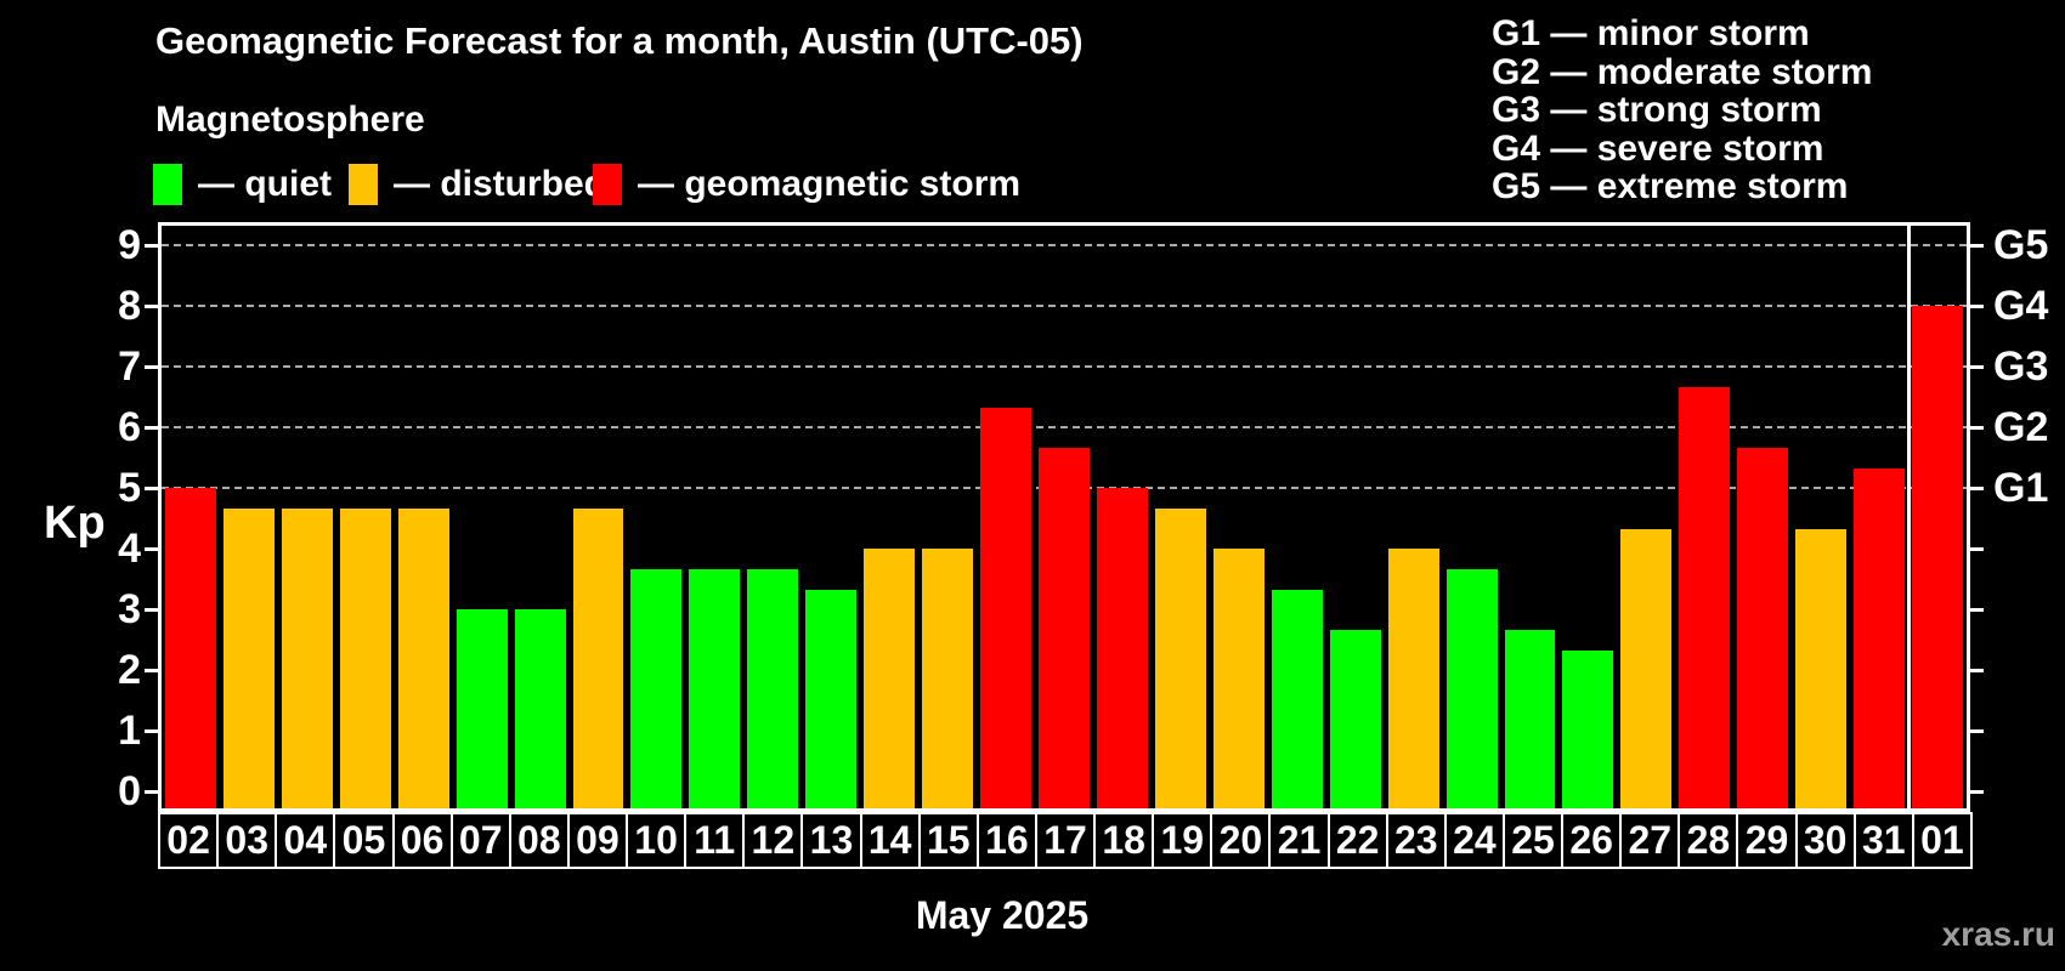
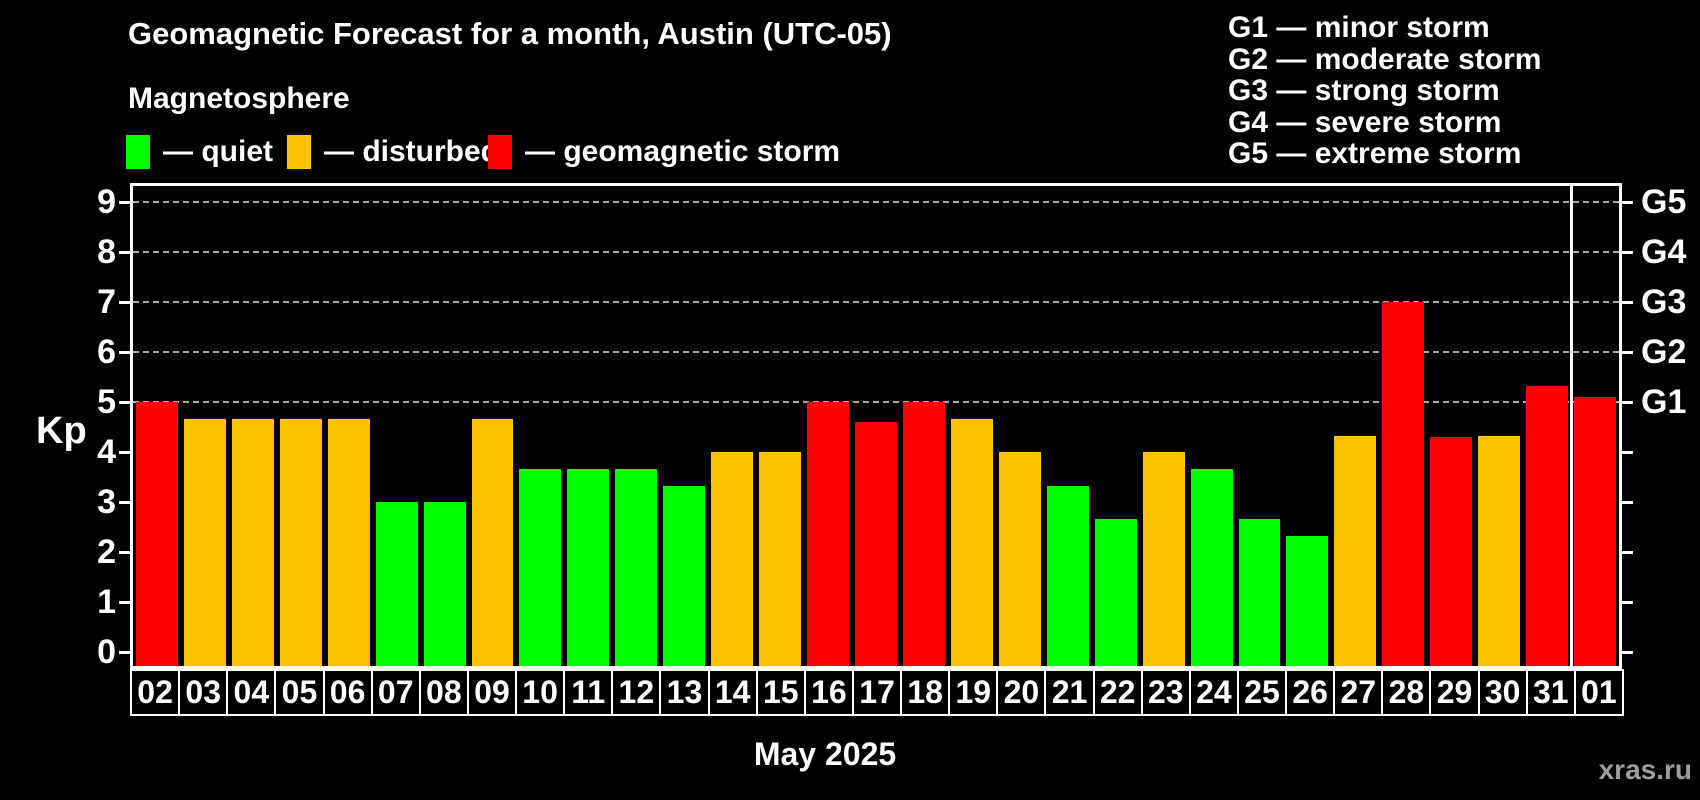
16: 6.3 -> 5.0
17: 5.7 -> 4.6
28: 6.7 -> 7.0
29: 5.7 -> 4.3
01: 8.0 -> 5.1
